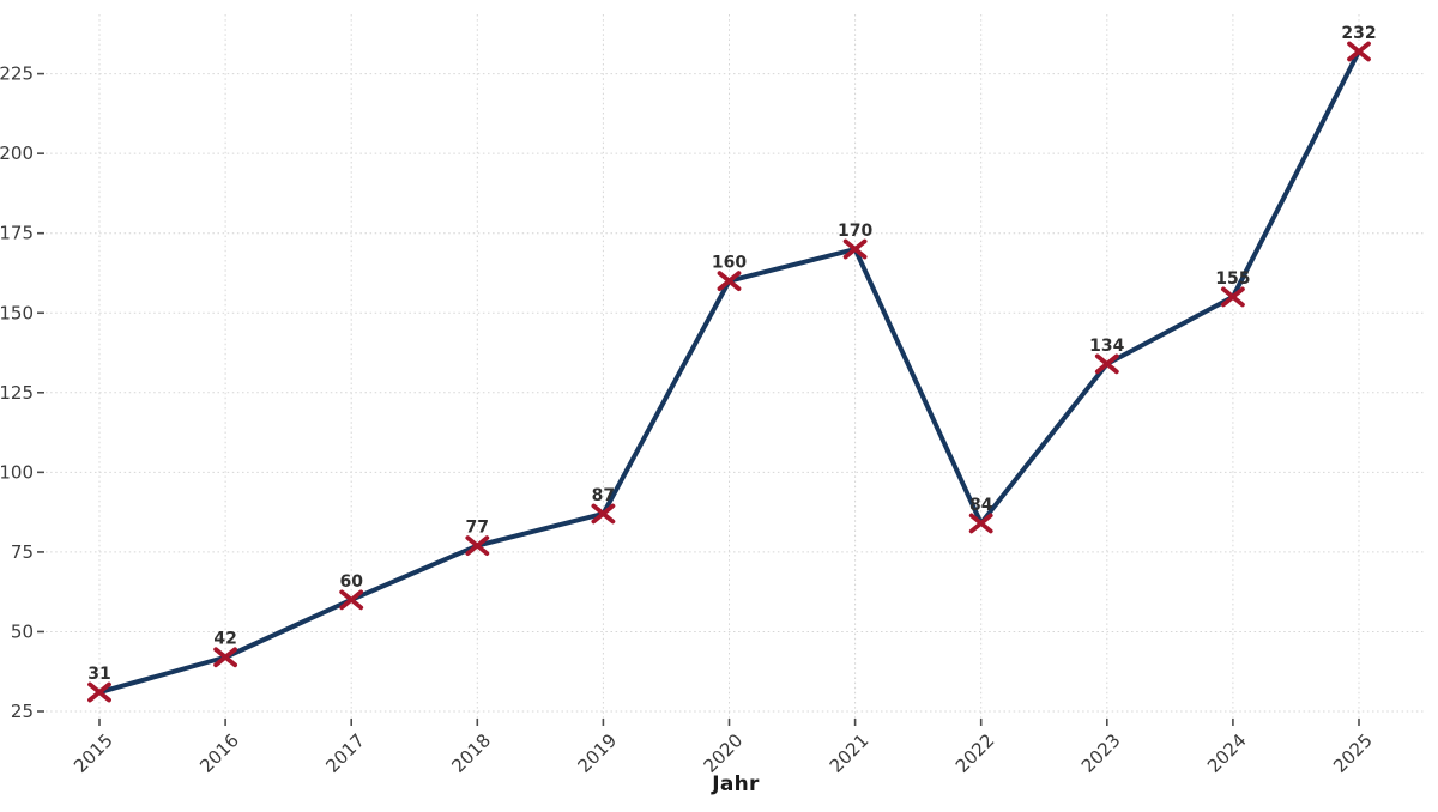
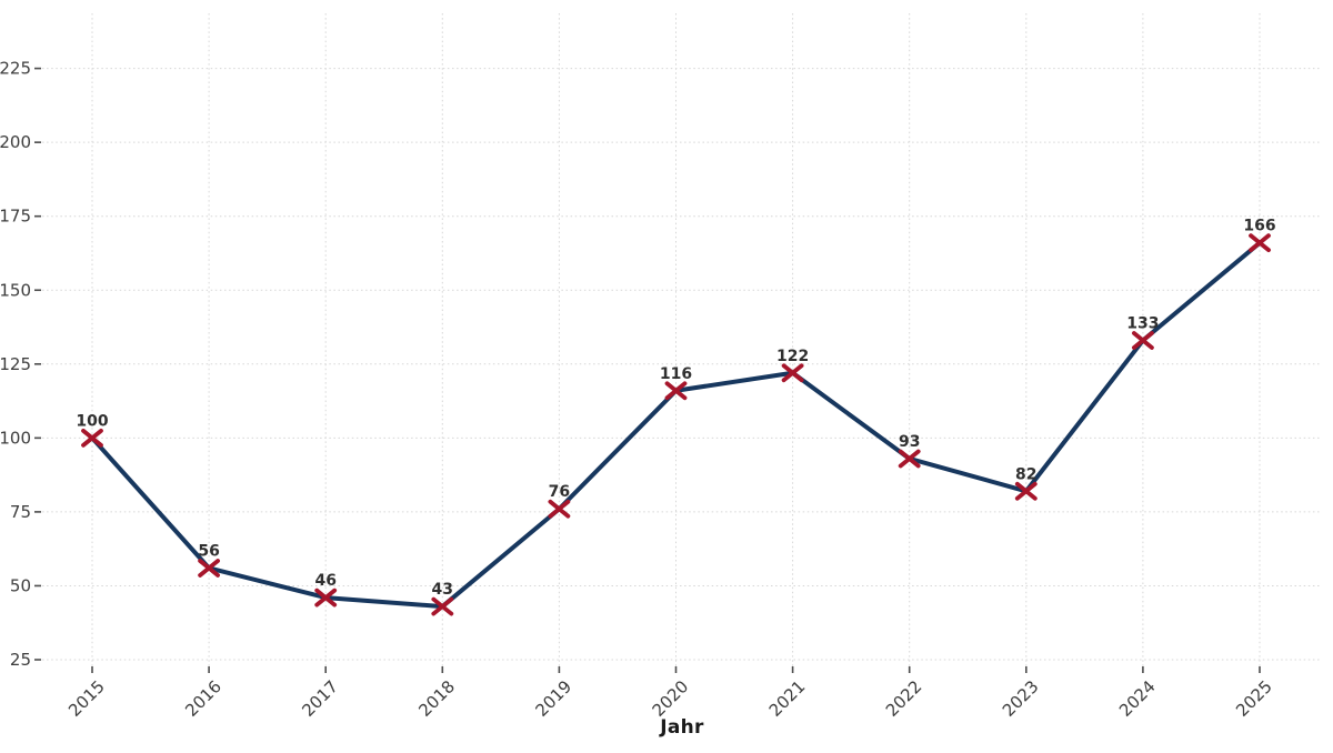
2015: 31 -> 100
2016: 42 -> 56
2017: 60 -> 46
2018: 77 -> 43
2019: 87 -> 76
2020: 160 -> 116
2021: 170 -> 122
2022: 84 -> 93
2023: 134 -> 82
2024: 155 -> 133
2025: 232 -> 166
